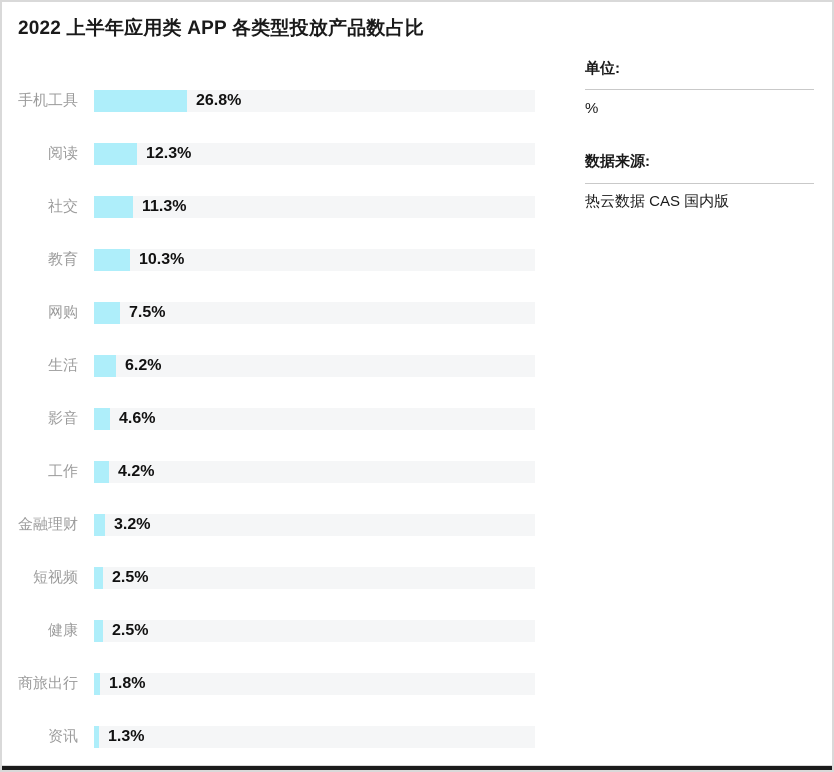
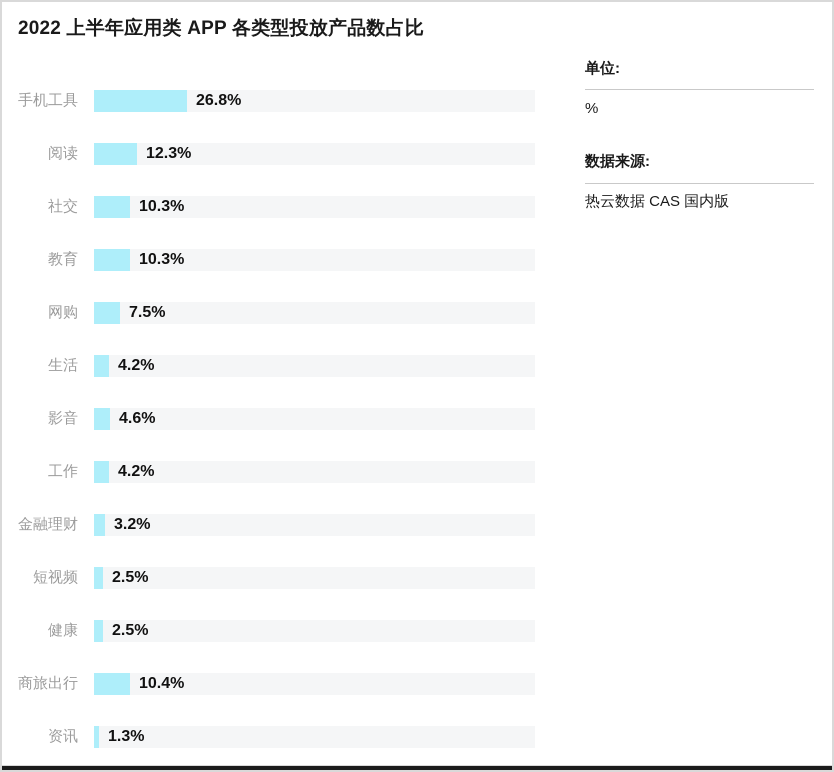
社交: 11.3% -> 10.3%
生活: 6.2% -> 4.2%
商旅出行: 1.8% -> 10.4%
